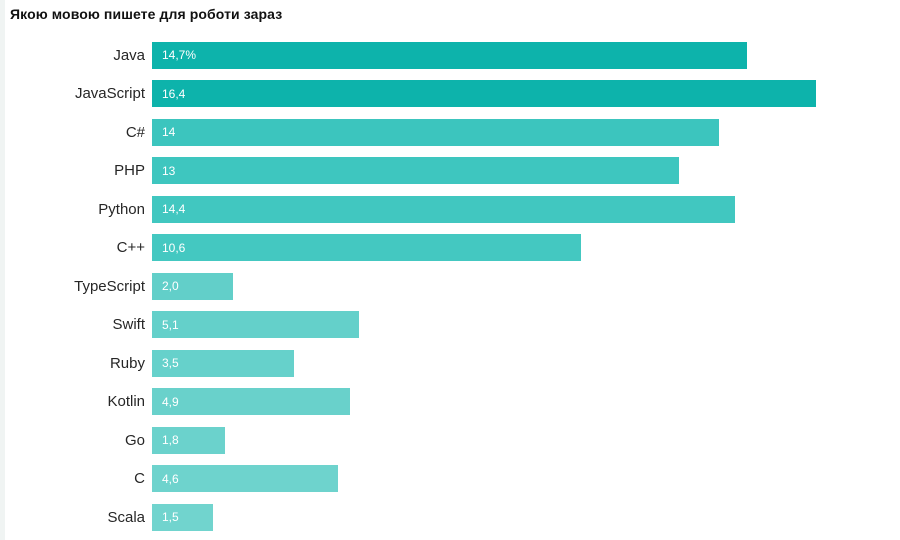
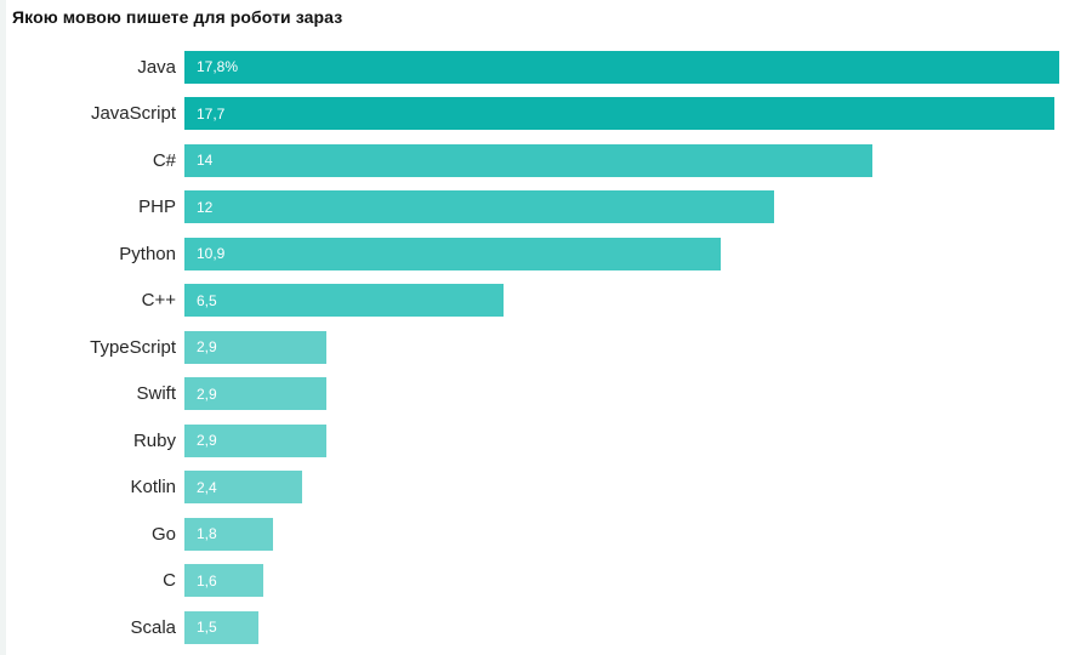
Java: 14,7% -> 17,8%
JavaScript: 16,4 -> 17,7
PHP: 13 -> 12
Python: 14,4 -> 10,9
C++: 10,6 -> 6,5
TypeScript: 2,0 -> 2,9
Swift: 5,1 -> 2,9
Ruby: 3,5 -> 2,9
Kotlin: 4,9 -> 2,4
C: 4,6 -> 1,6
